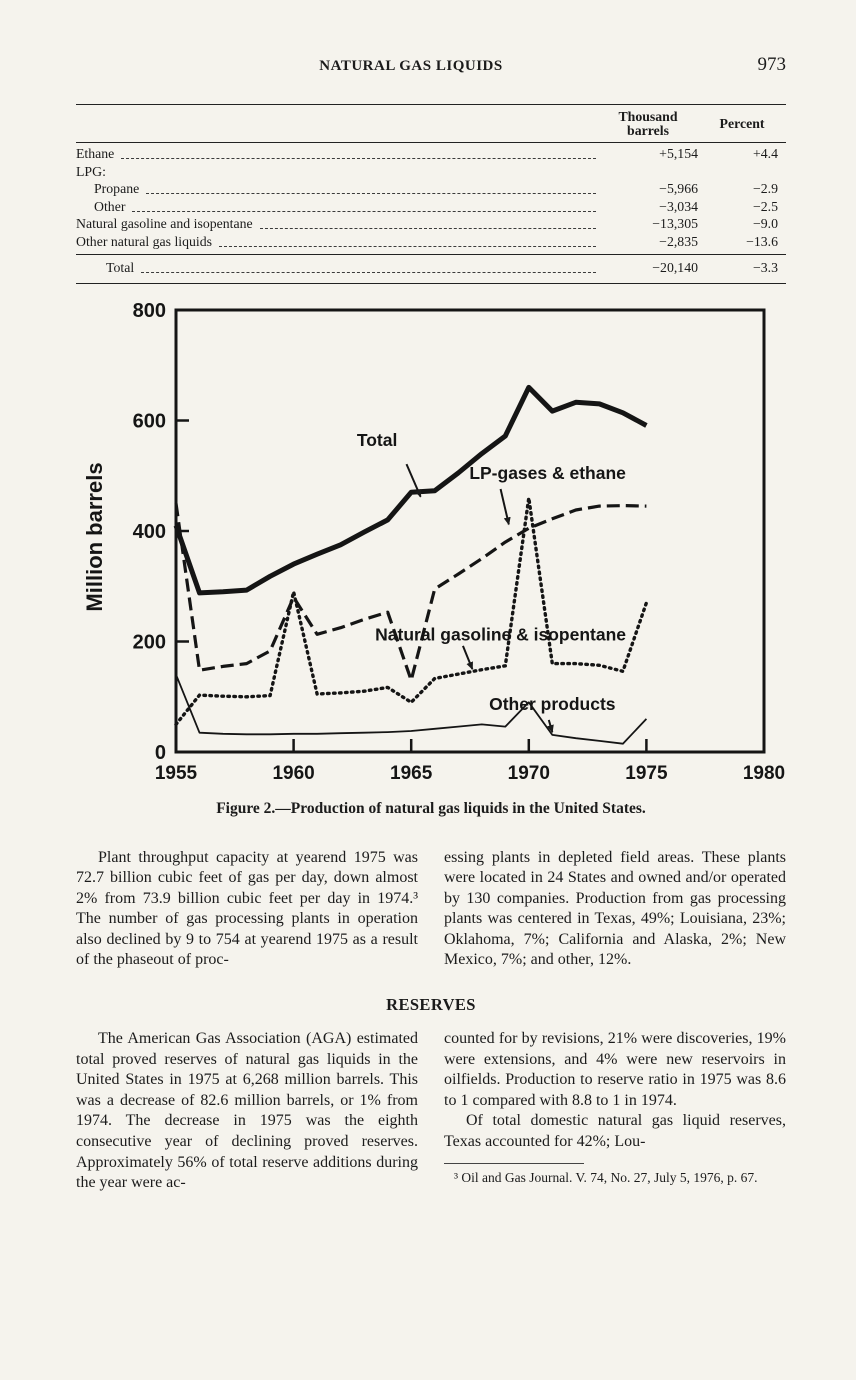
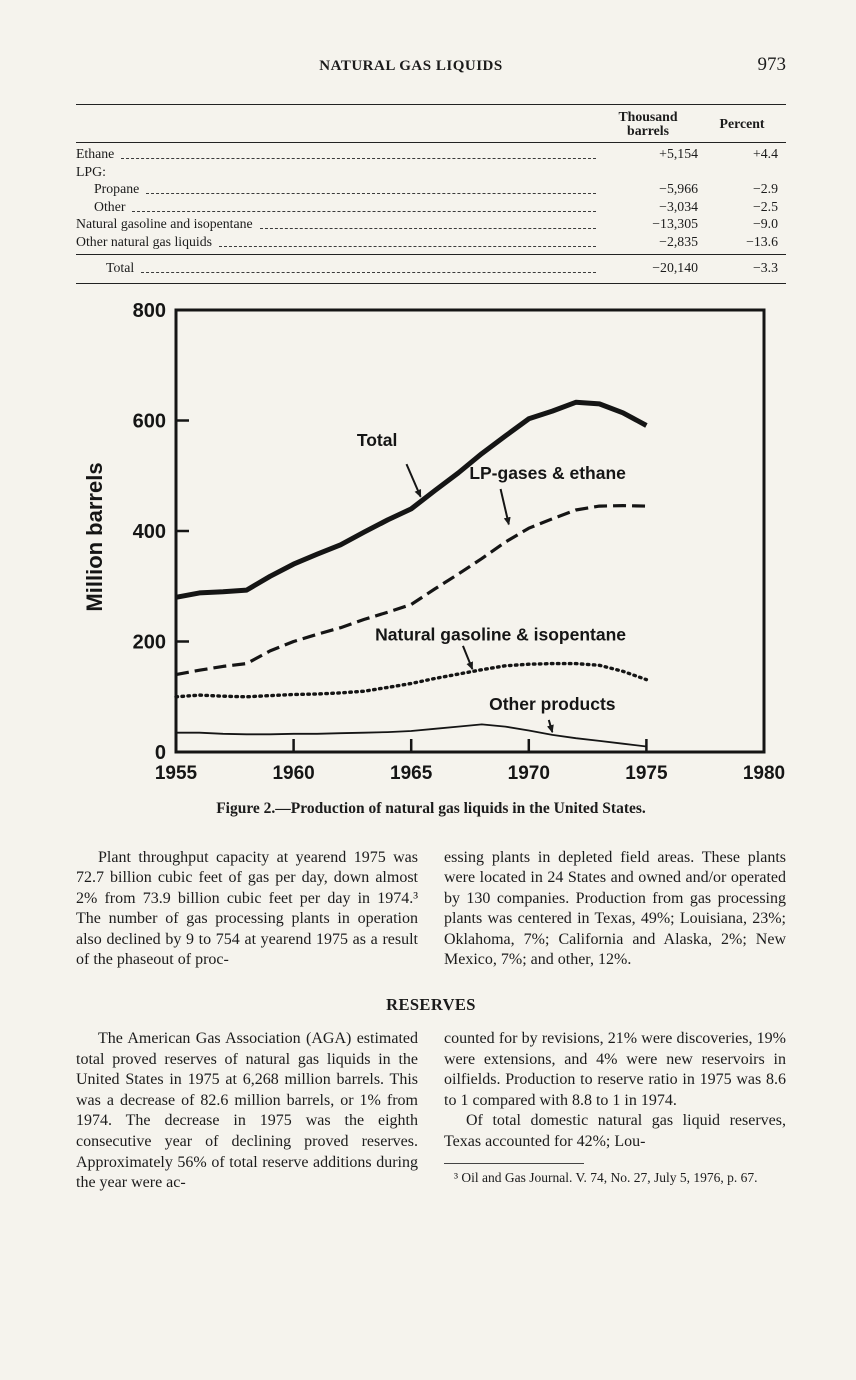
Total/1955: 410 -> 280
LP-gases & ethane/1955: 450 -> 140
Natural gasoline & isopentane/1955: 50 -> 100
Other products/1955: 140 -> 40
LP-gases & ethane/1960: 280 -> 200
Natural gasoline & isopentane/1960: 290 -> 100
Total/1965: 470 -> 440
LP-gases & ethane/1965: 130 -> 270
Natural gasoline & isopentane/1965: 90 -> 120
Total/1970: 660 -> 600
Natural gasoline & isopentane/1970: 460 -> 160
Other products/1970: 90 -> 40
Natural gasoline & isopentane/1975: 270 -> 130
Other products/1975: 60 -> 10
